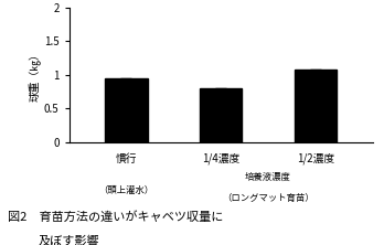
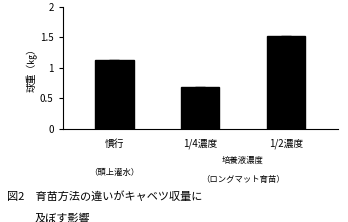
慣行: 0.95 -> 1.12
1/4濃度: 0.80 -> 0.68
1/2濃度: 1.07 -> 1.52
